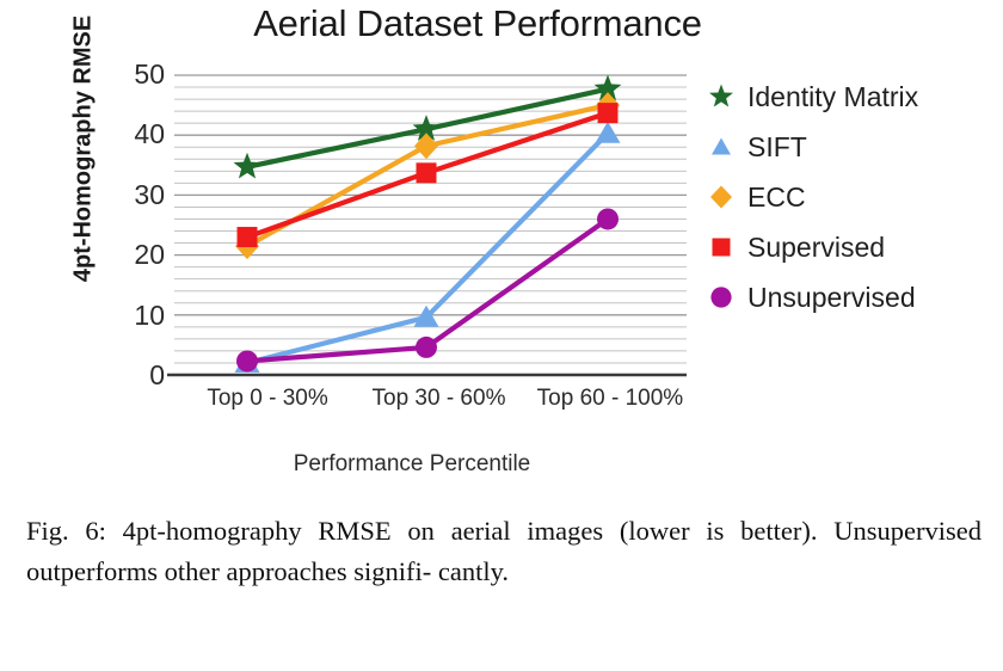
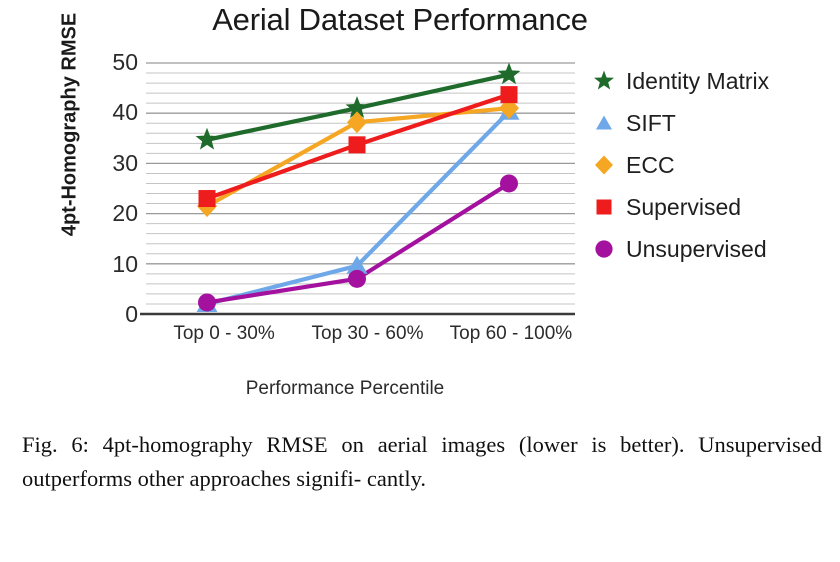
Unsupervised/Top 30 - 60%: 5 -> 7
ECC/Top 60 - 100%: 45 -> 41
